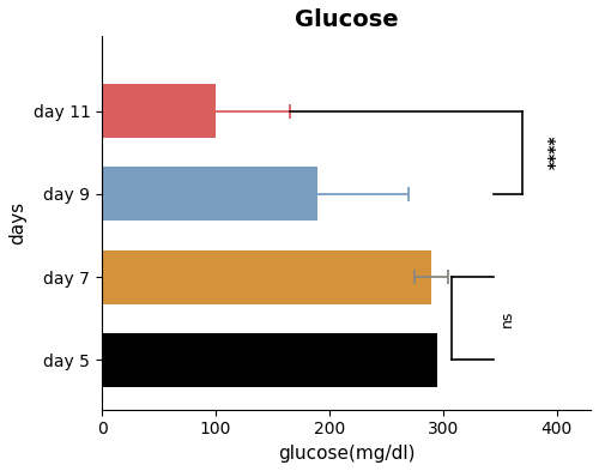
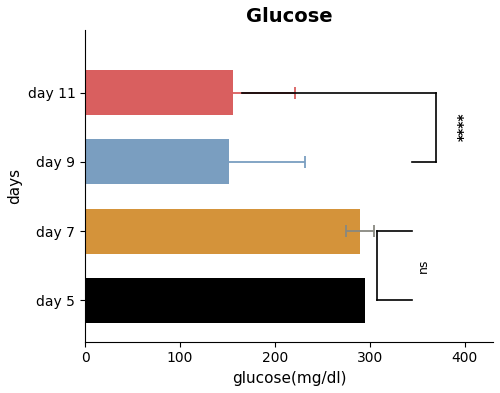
day 11: 100 -> 156
day 9: 190 -> 152
